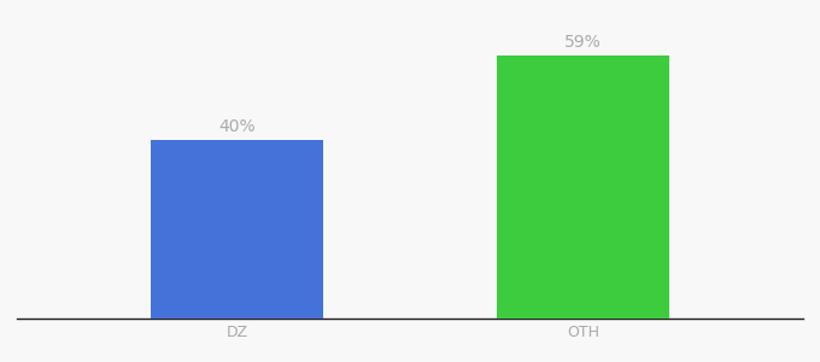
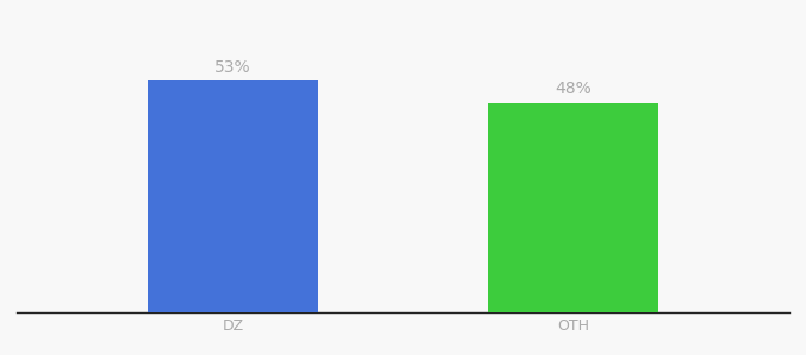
DZ: 40% -> 53%
OTH: 59% -> 48%
